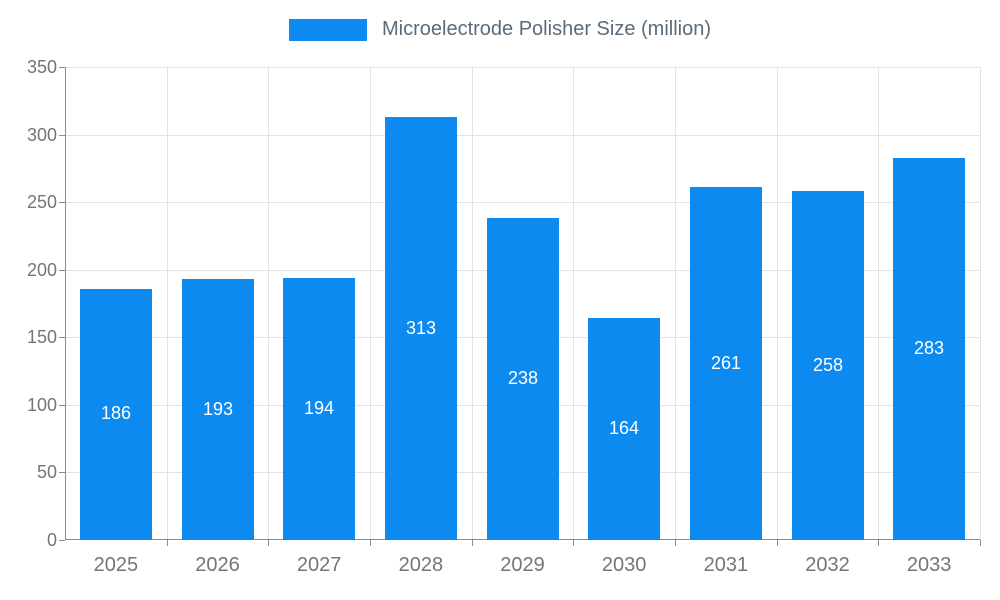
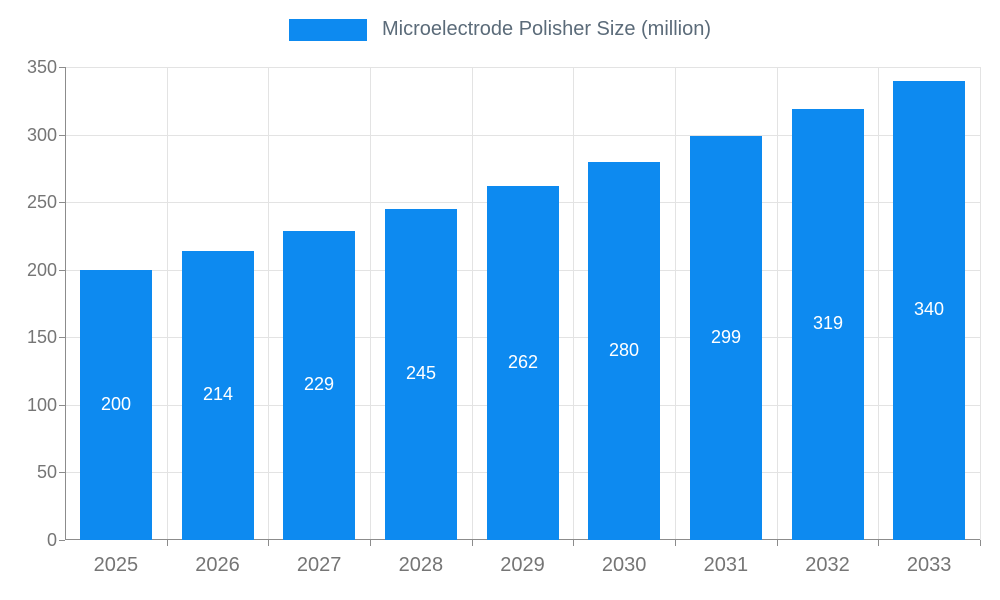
2025: 186 -> 200
2026: 193 -> 214
2027: 194 -> 229
2028: 313 -> 245
2029: 238 -> 262
2030: 164 -> 280
2031: 261 -> 299
2032: 258 -> 319
2033: 283 -> 340
